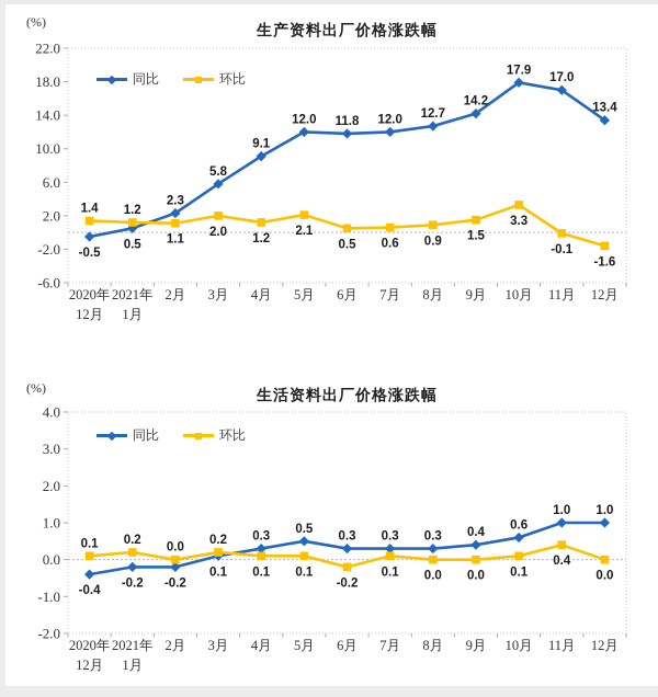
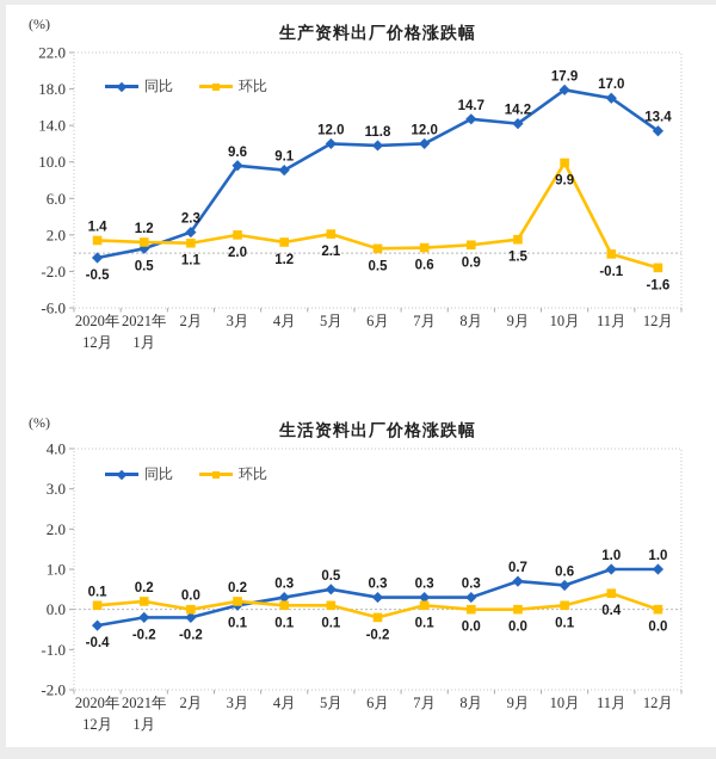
生产资料出厂价格涨跌幅/同比/3月: 5.8 -> 9.6
生产资料出厂价格涨跌幅/同比/8月: 12.7 -> 14.7
生产资料出厂价格涨跌幅/环比/10月: 3.3 -> 9.9
生活资料出厂价格涨跌幅/同比/9月: 0.4 -> 0.7
